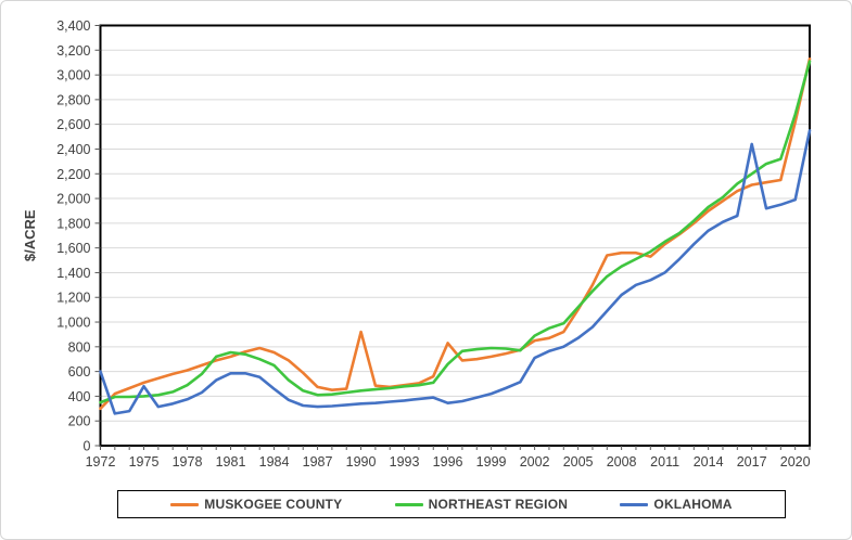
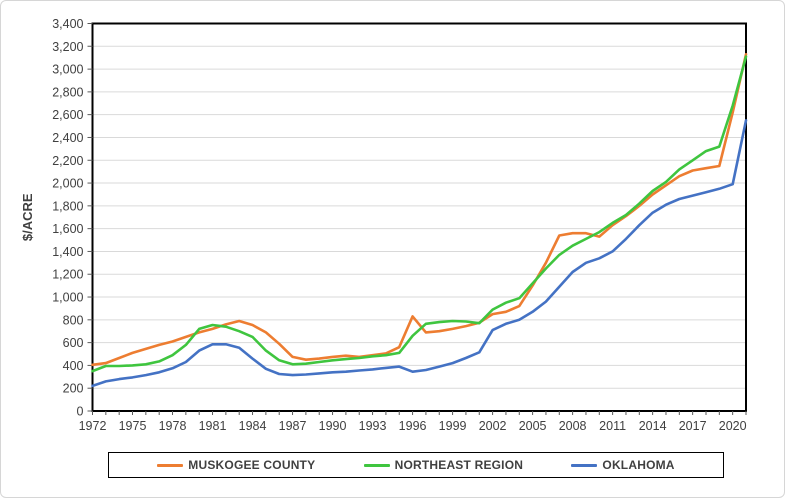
MUSKOGEE COUNTY/1972: 300 -> 400
OKLAHOMA/1972: 600 -> 220
OKLAHOMA/1975: 480 -> 300
MUSKOGEE COUNTY/1990: 920 -> 480
OKLAHOMA/2017: 2440 -> 1890
